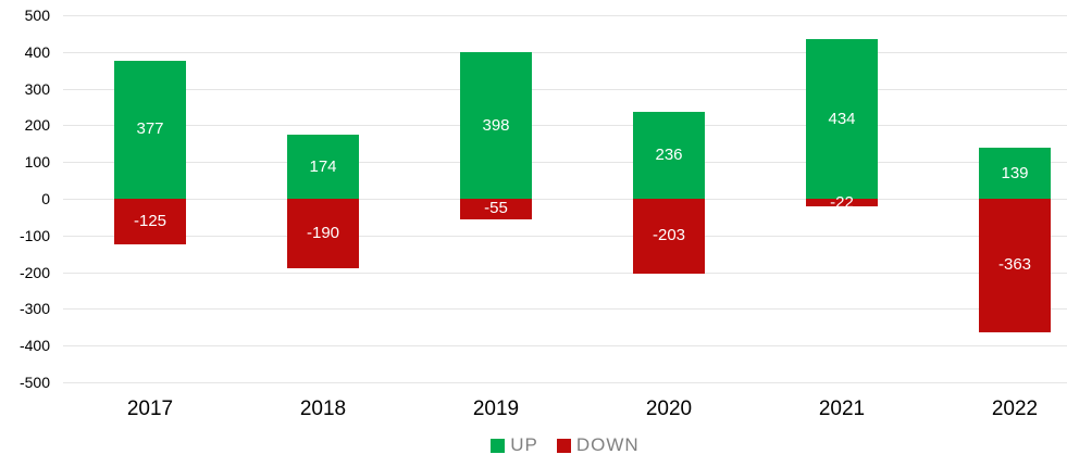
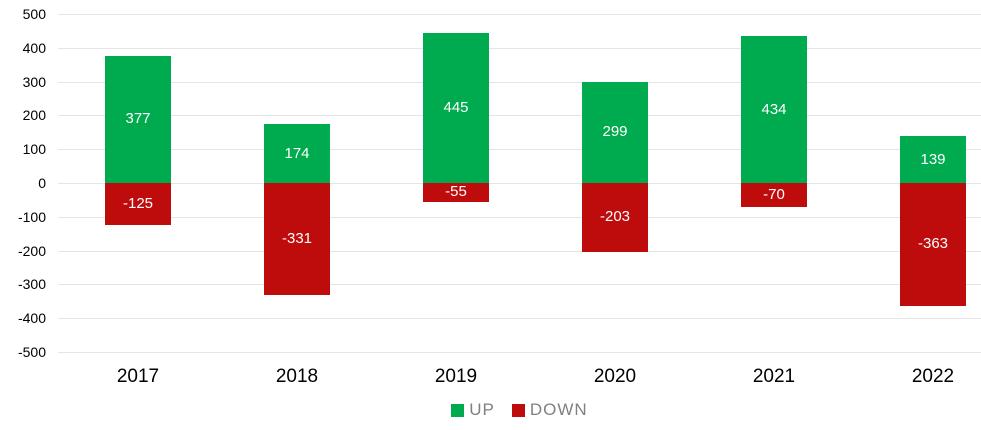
DOWN/2018: -190 -> -331
UP/2019: 398 -> 445
UP/2020: 236 -> 299
DOWN/2021: -22 -> -70
